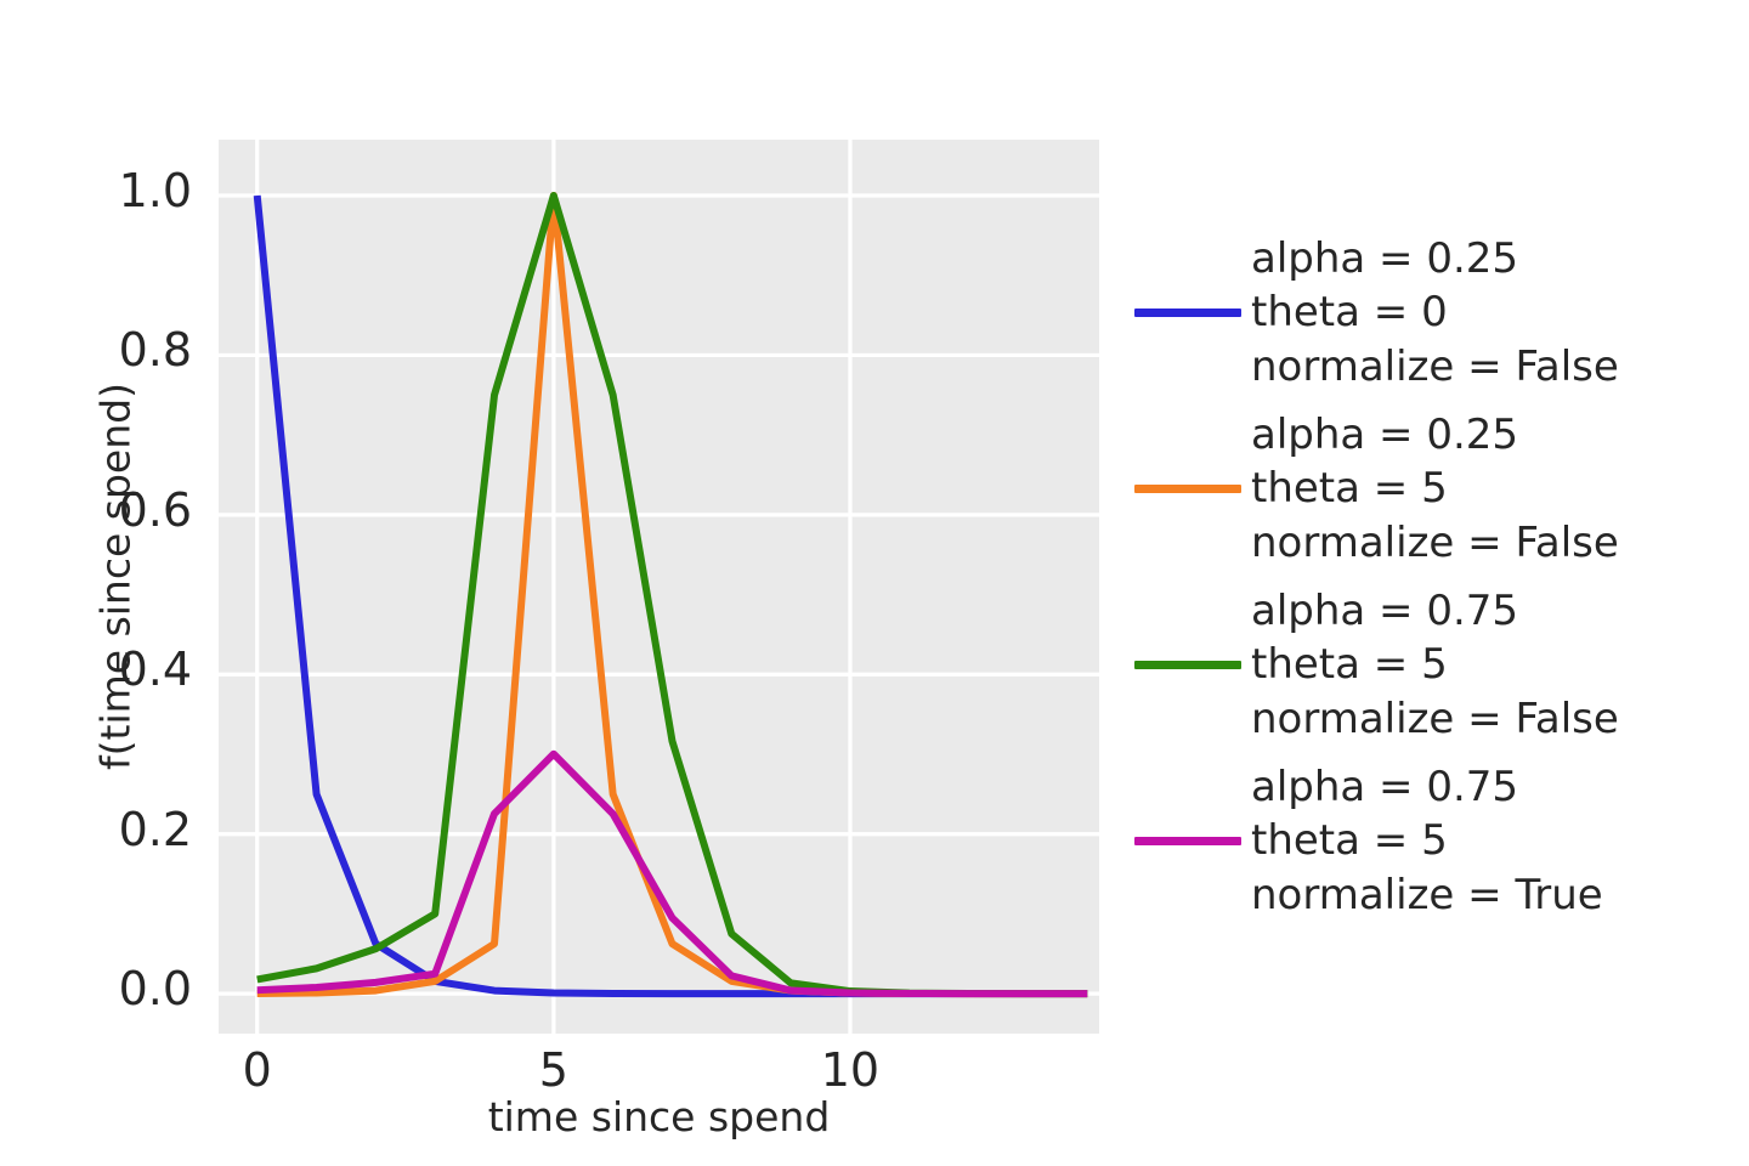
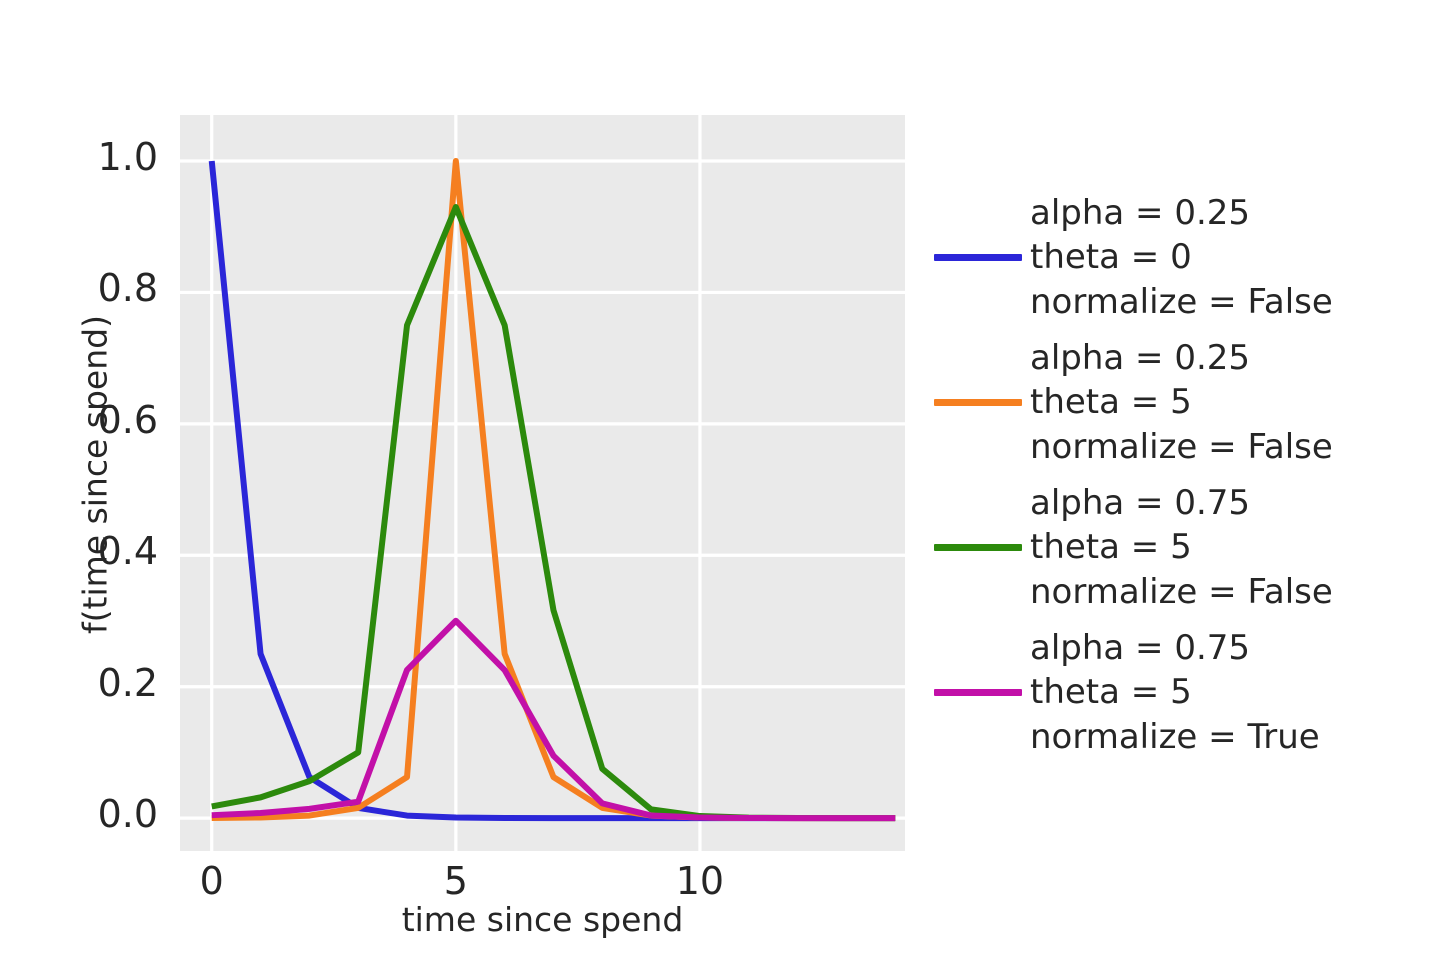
alpha = 0.75 theta = 5 normalize = False/5: 1.00 -> 0.93
